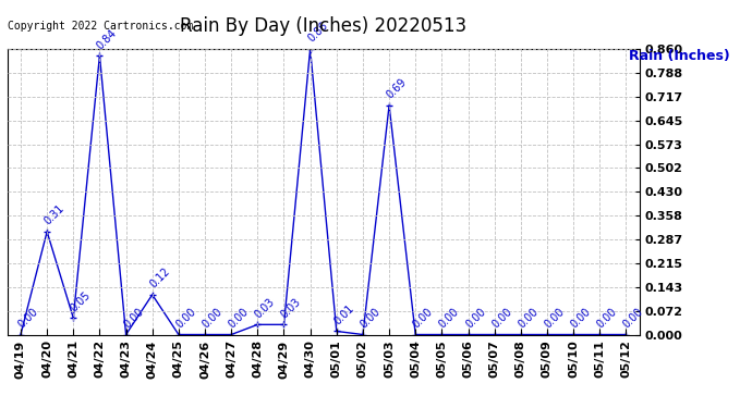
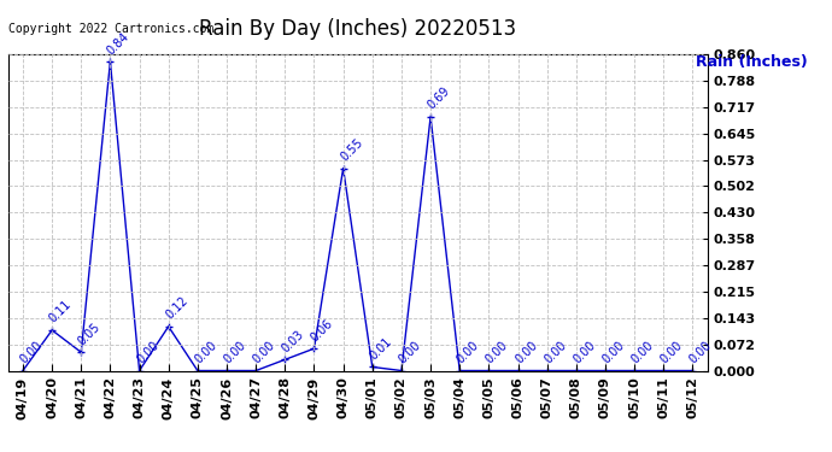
04/20: 0.31 -> 0.11
04/29: 0.03 -> 0.06
04/30: 0.86 -> 0.55
